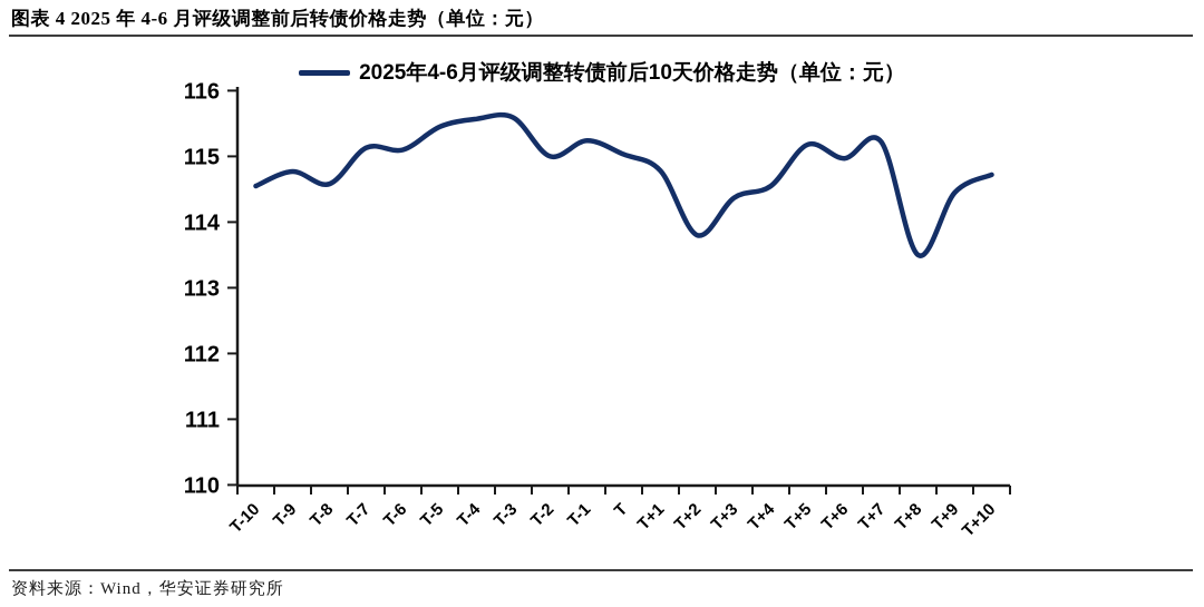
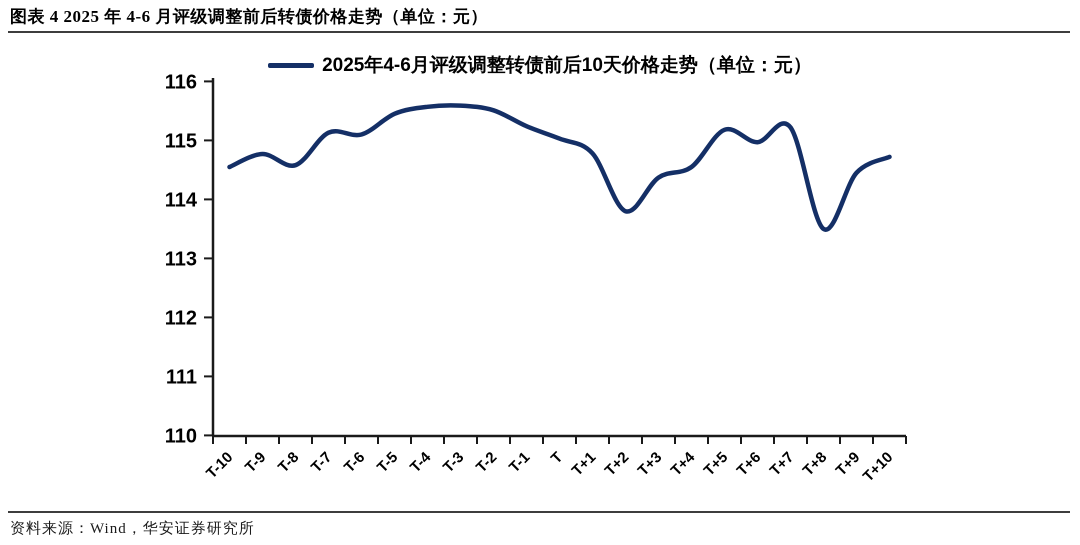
T-2: 115.0 -> 115.5
